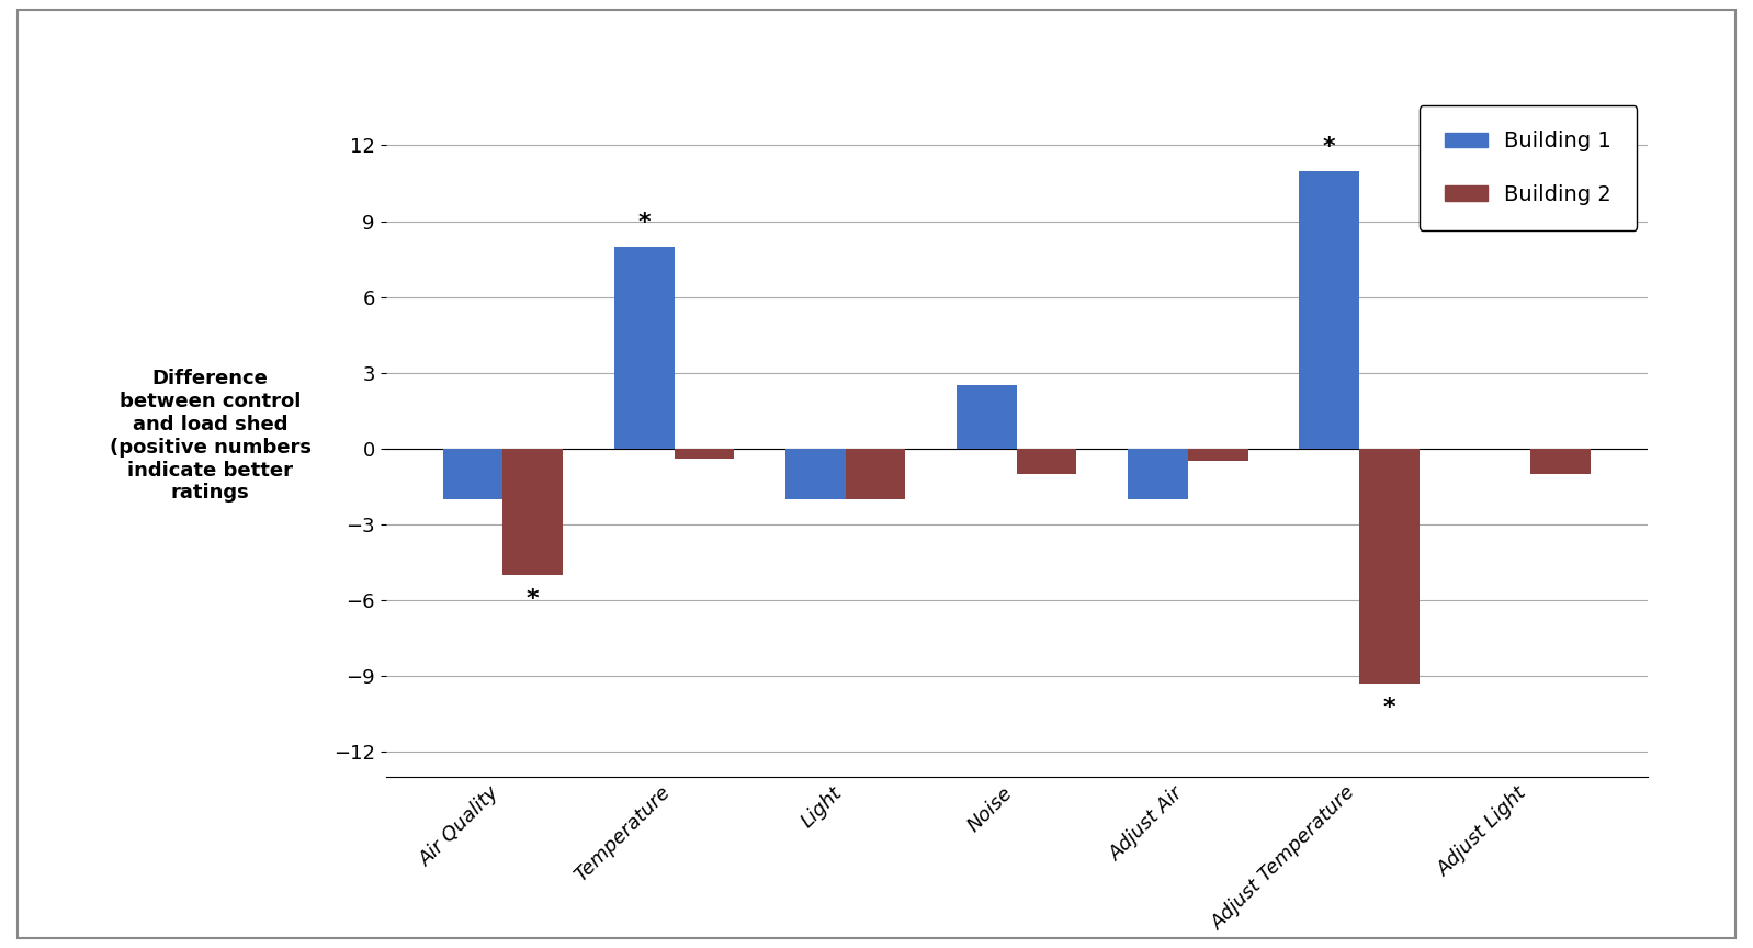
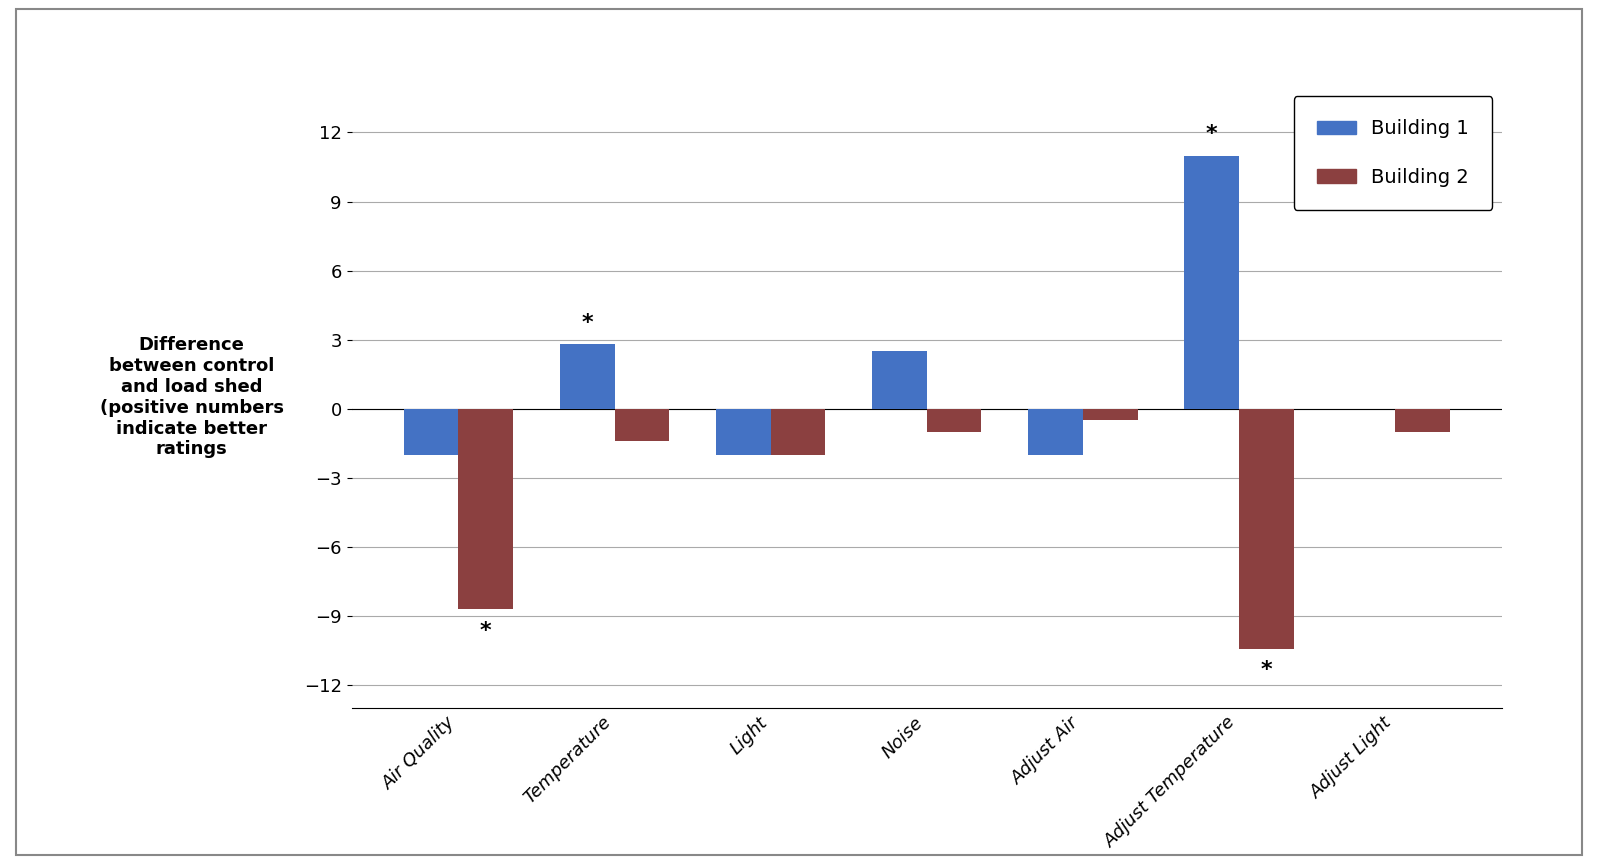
Building 2/Air Quality: -5.0 -> -8.7
Building 1/Temperature: 8.0 -> 2.8
Building 2/Temperature: -0.4 -> -1.4
Building 2/Adjust Temperature: -9.3 -> -10.4
